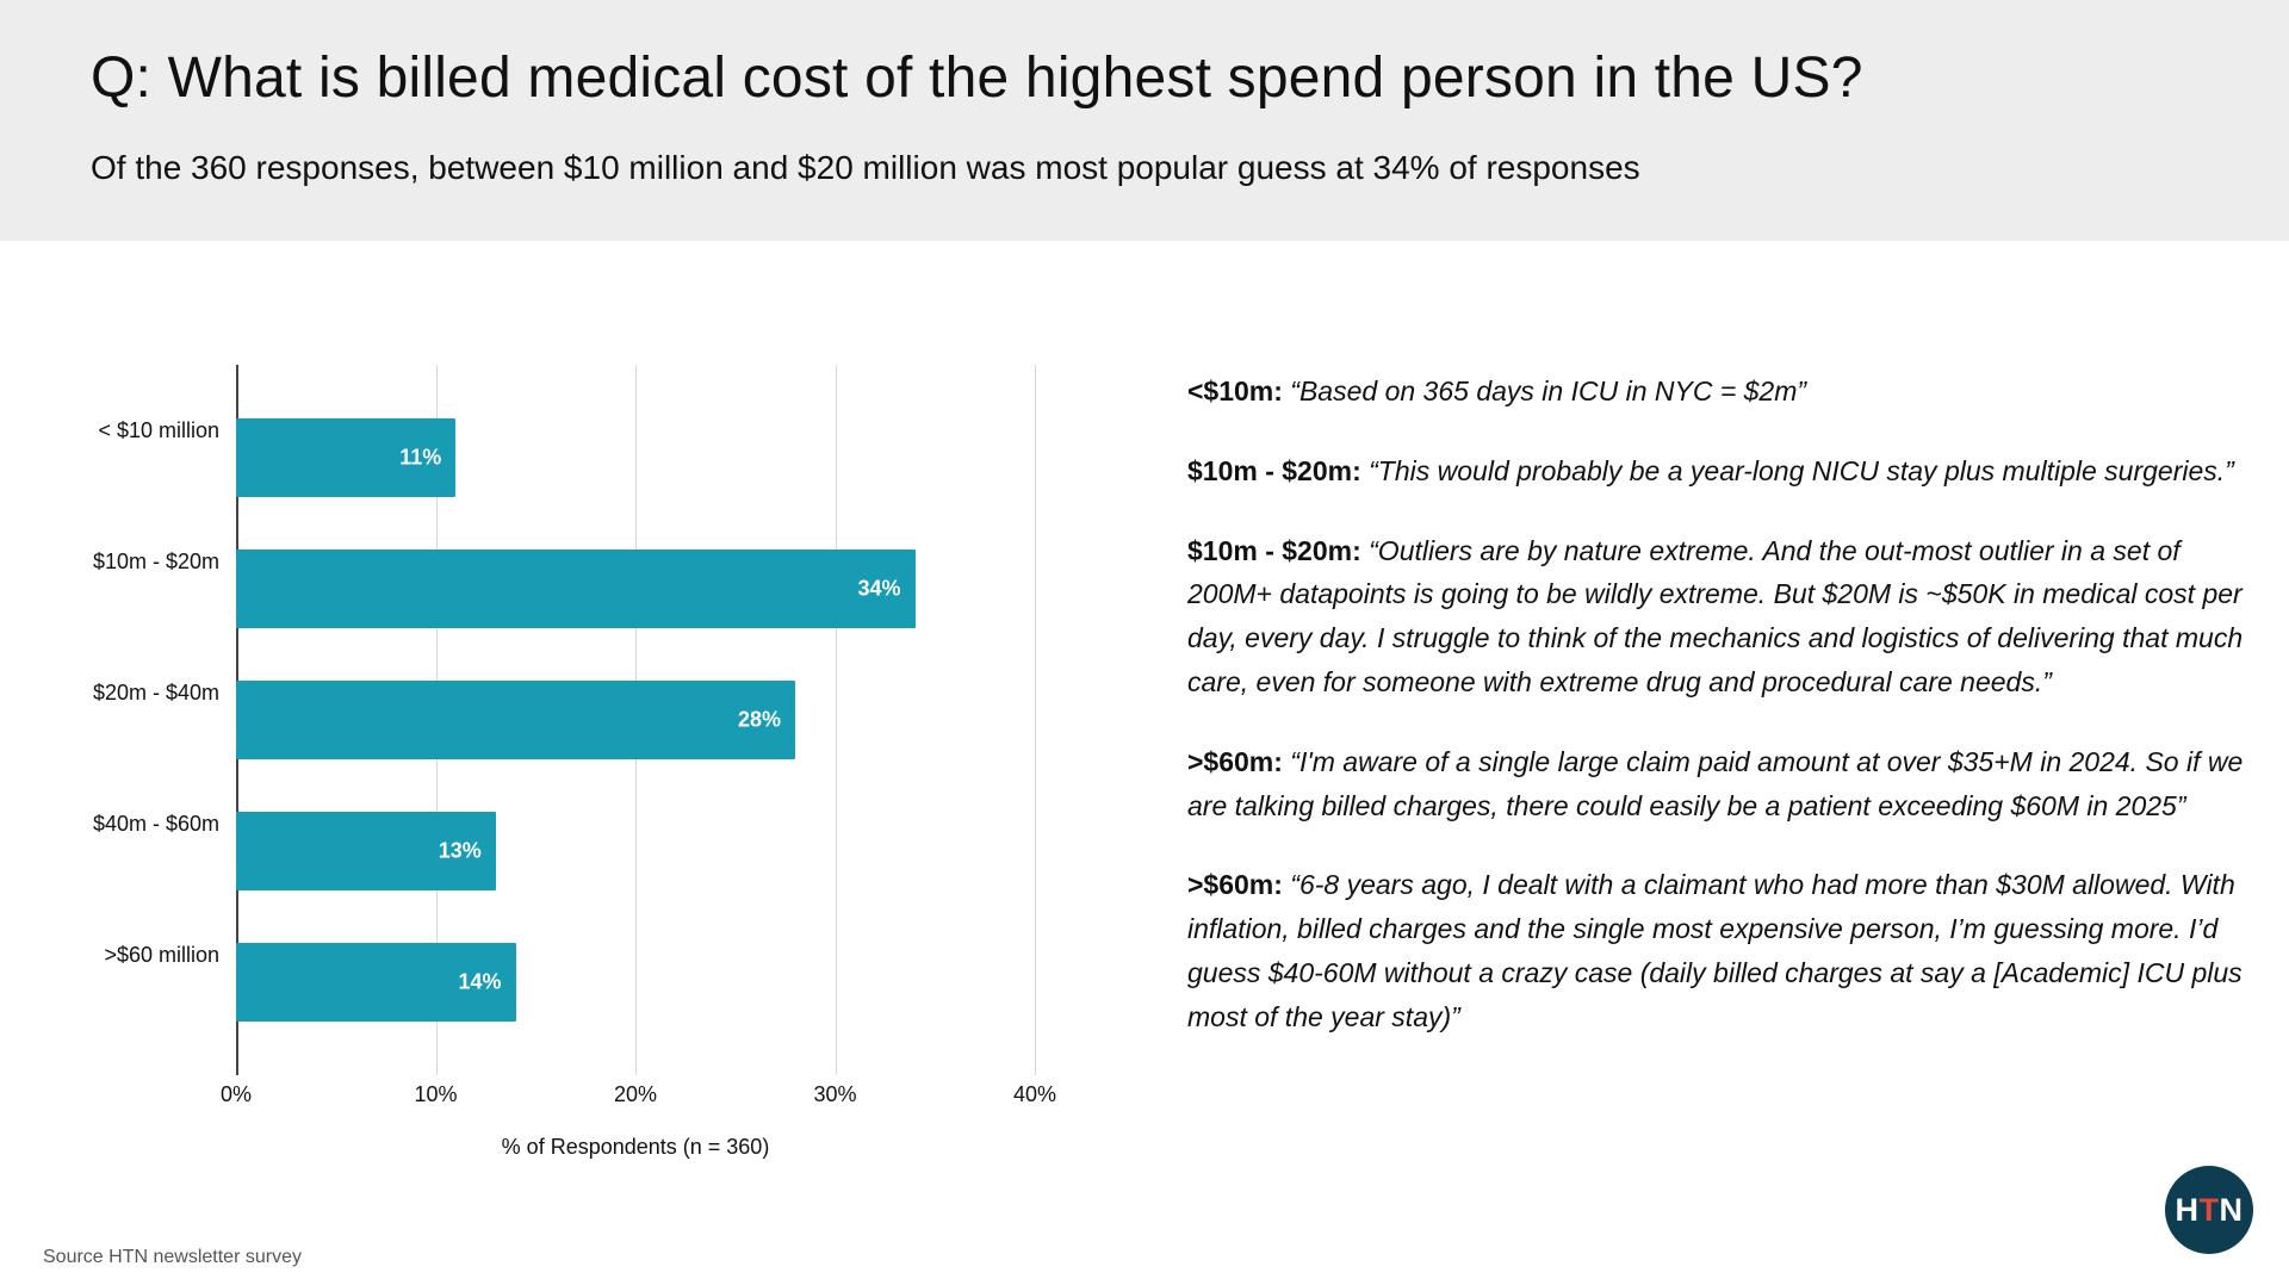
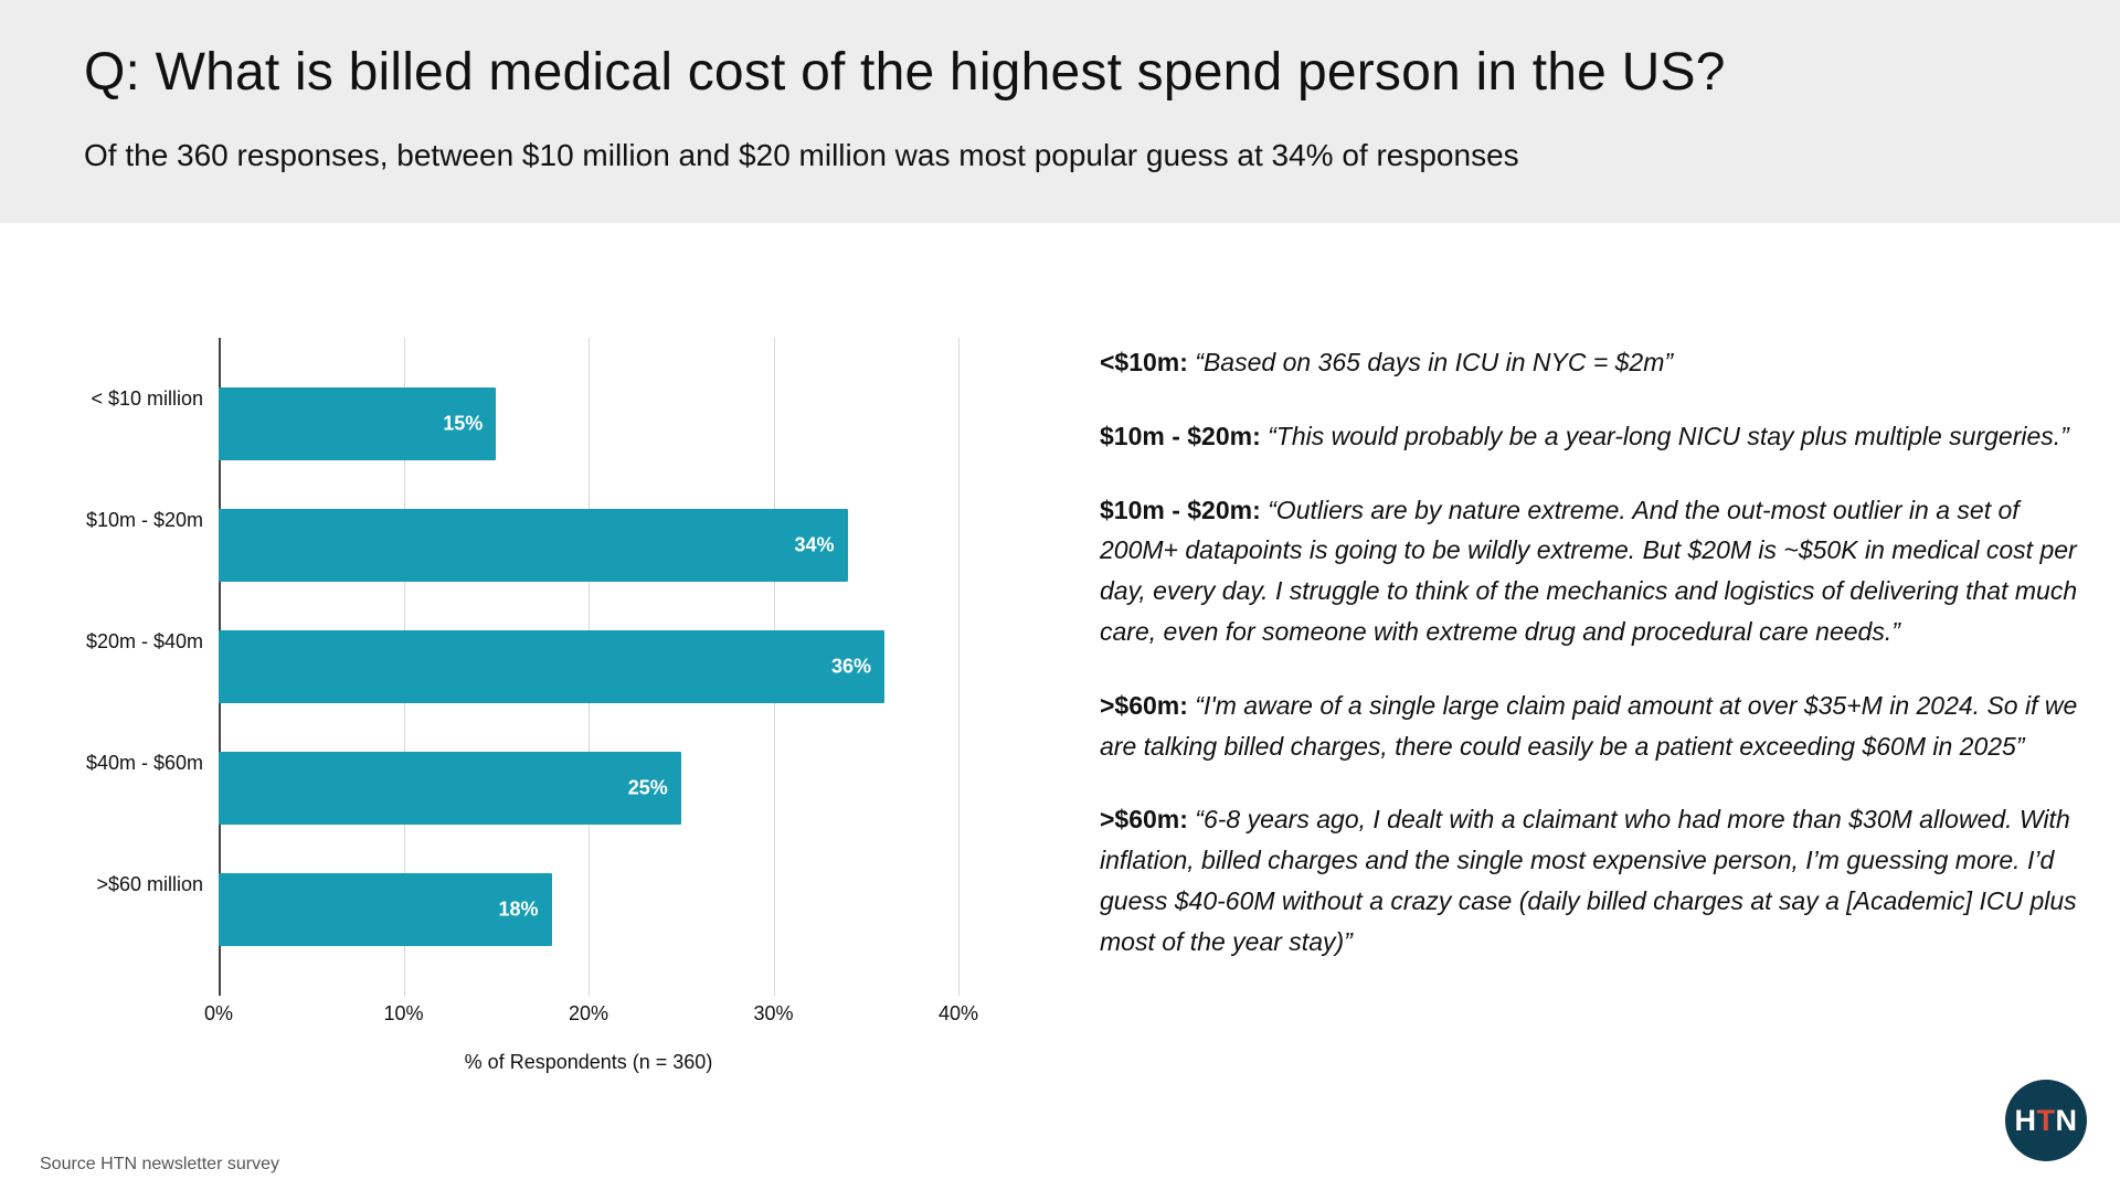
< $10 million: 11% -> 15%
$20m - $40m: 28% -> 36%
$40m - $60m: 13% -> 25%
>$60 million: 14% -> 18%
